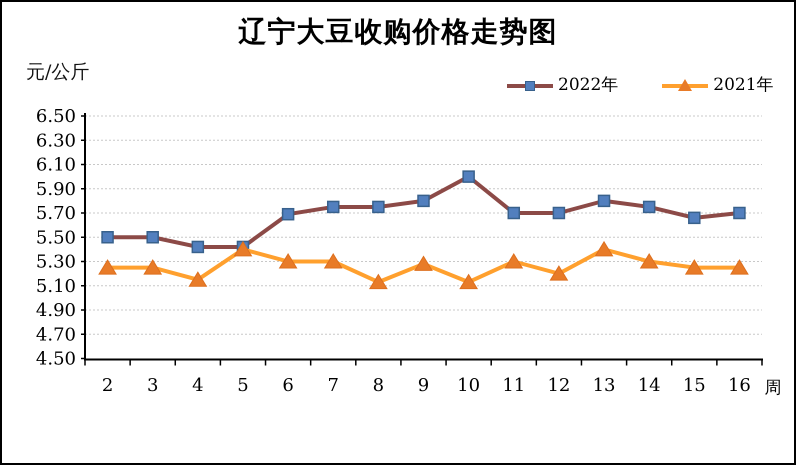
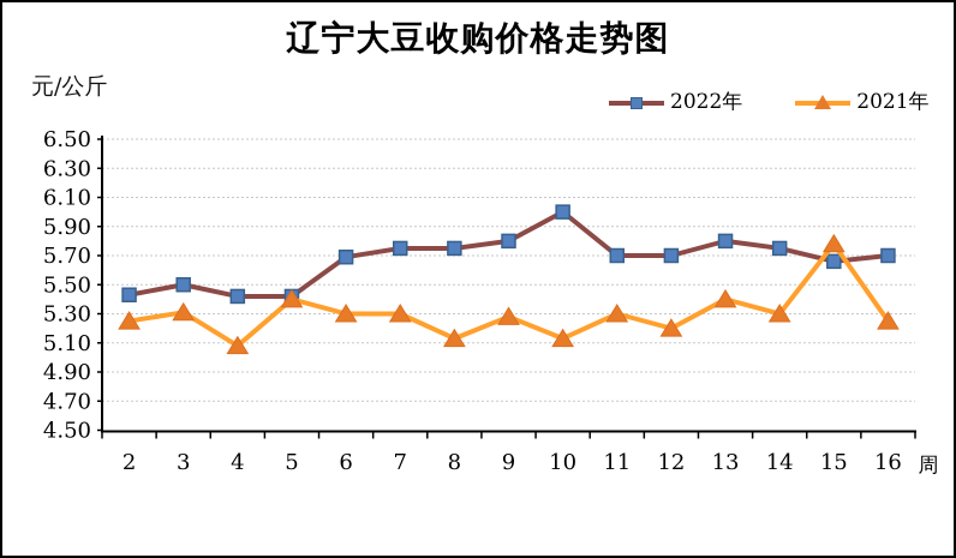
2022年/2: 5.50 -> 5.43
2021年/3: 5.25 -> 5.31
2021年/4: 5.15 -> 5.08
2021年/15: 5.25 -> 5.78
